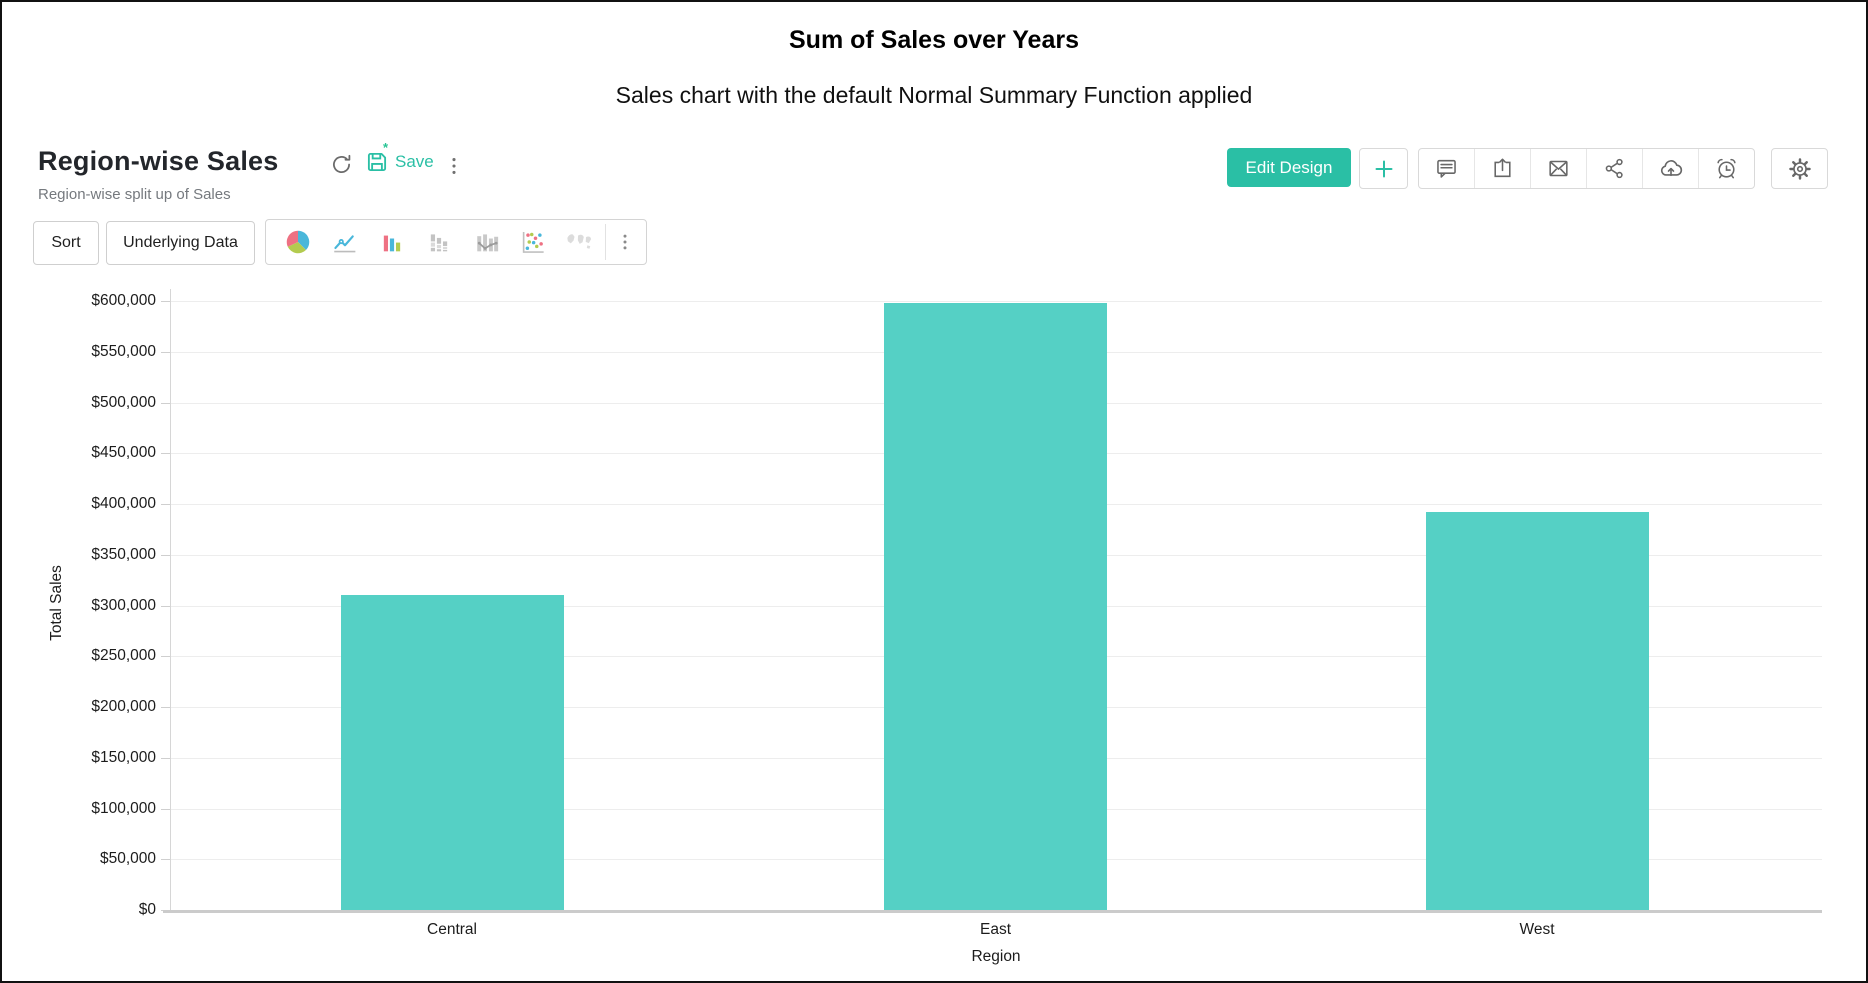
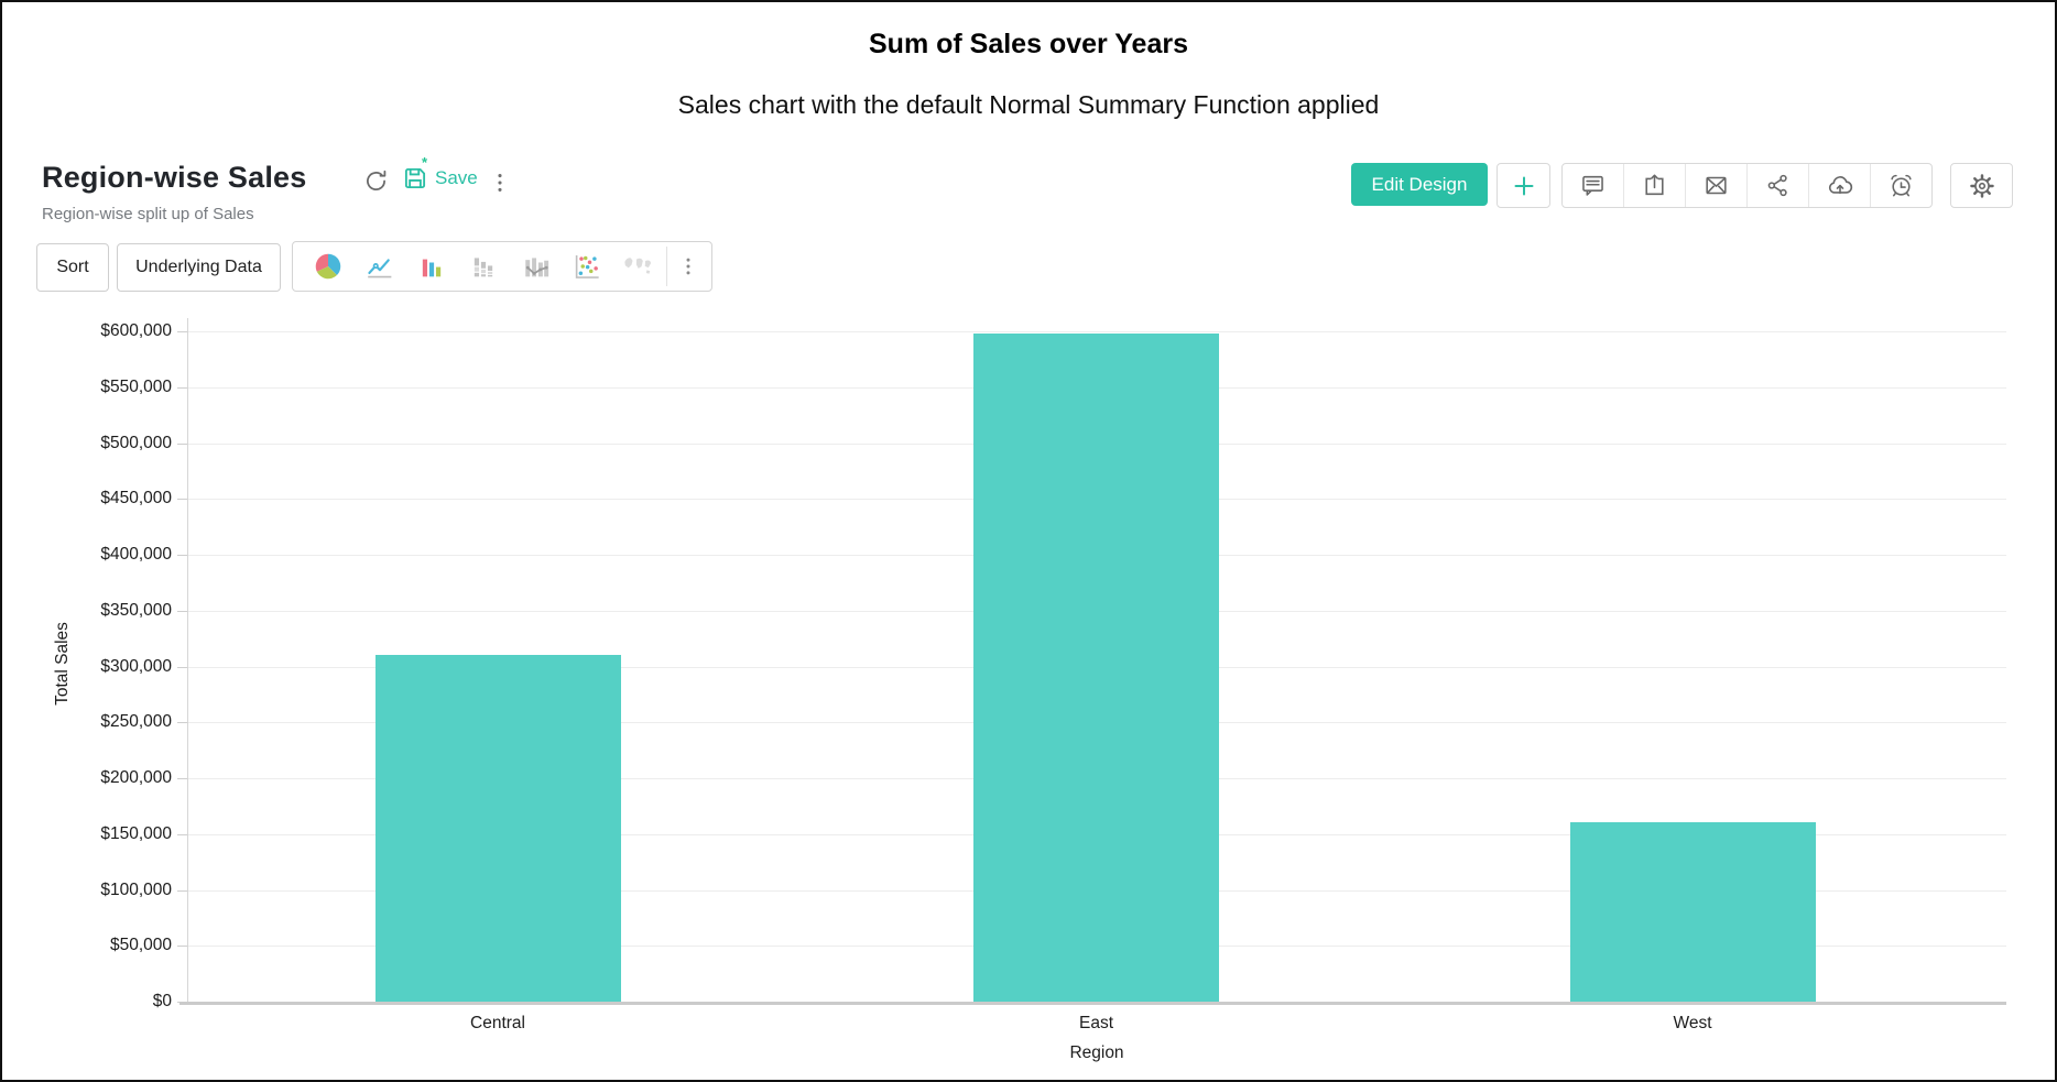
West: $392000 -> $161000
